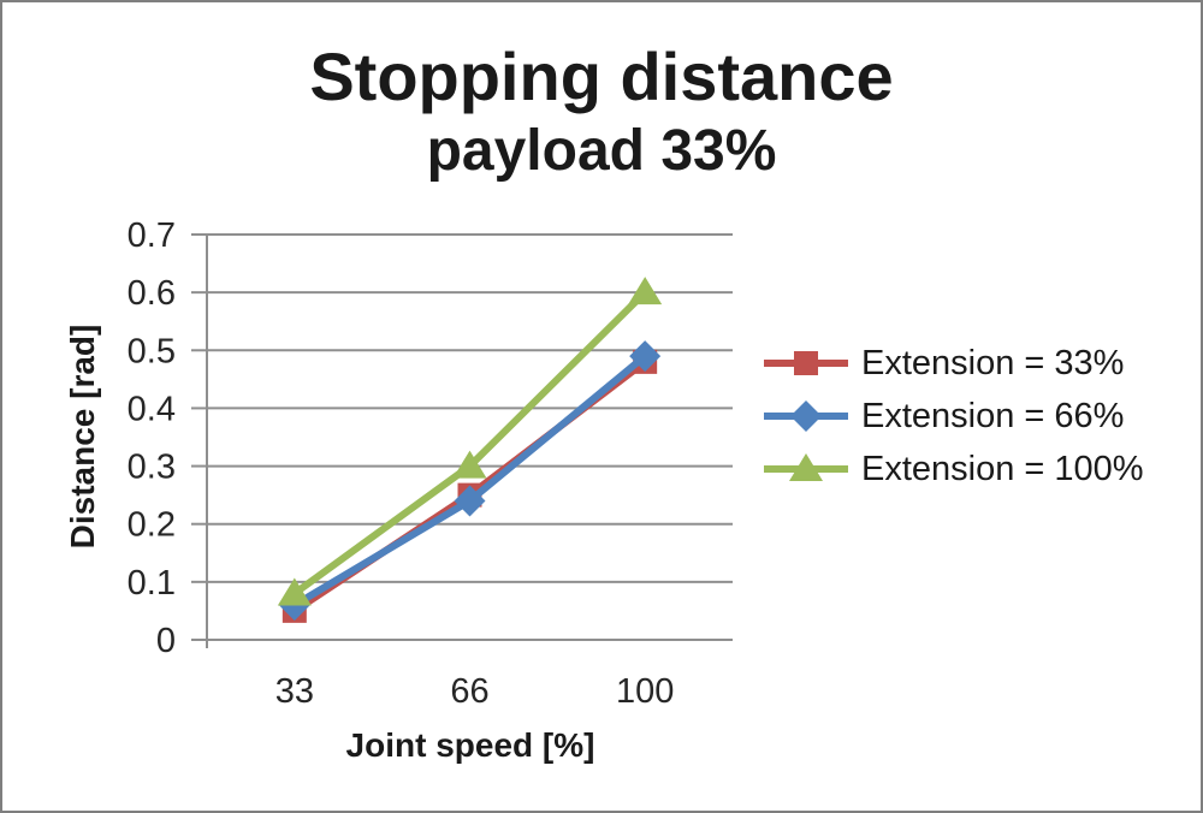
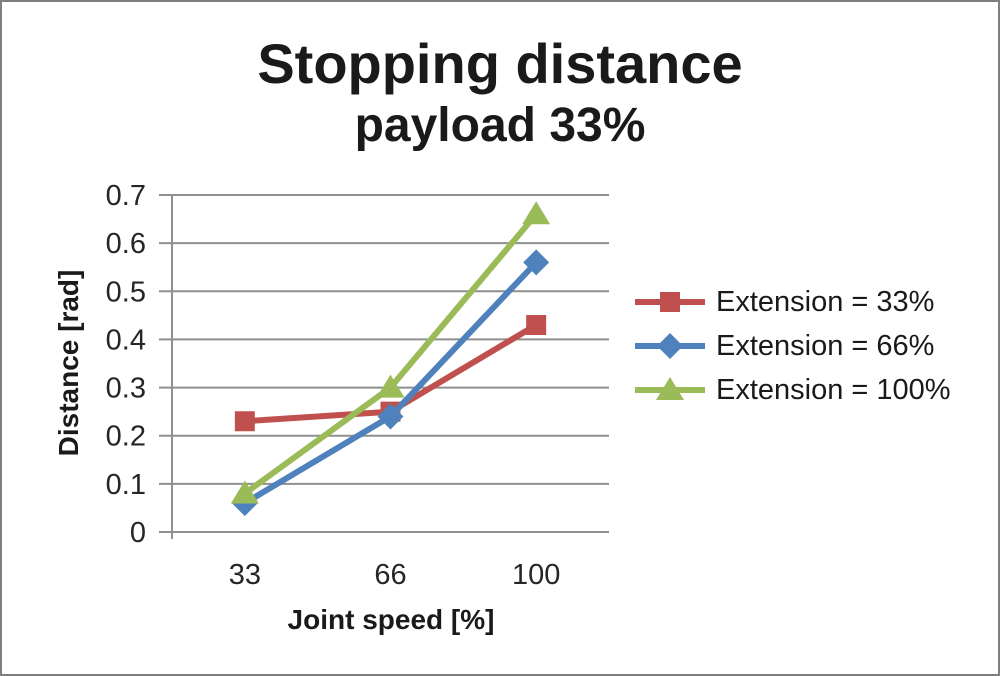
Extension = 33%/33: 0.05 -> 0.23
Extension = 33%/100: 0.48 -> 0.43
Extension = 66%/100: 0.49 -> 0.56
Extension = 100%/100: 0.60 -> 0.66
